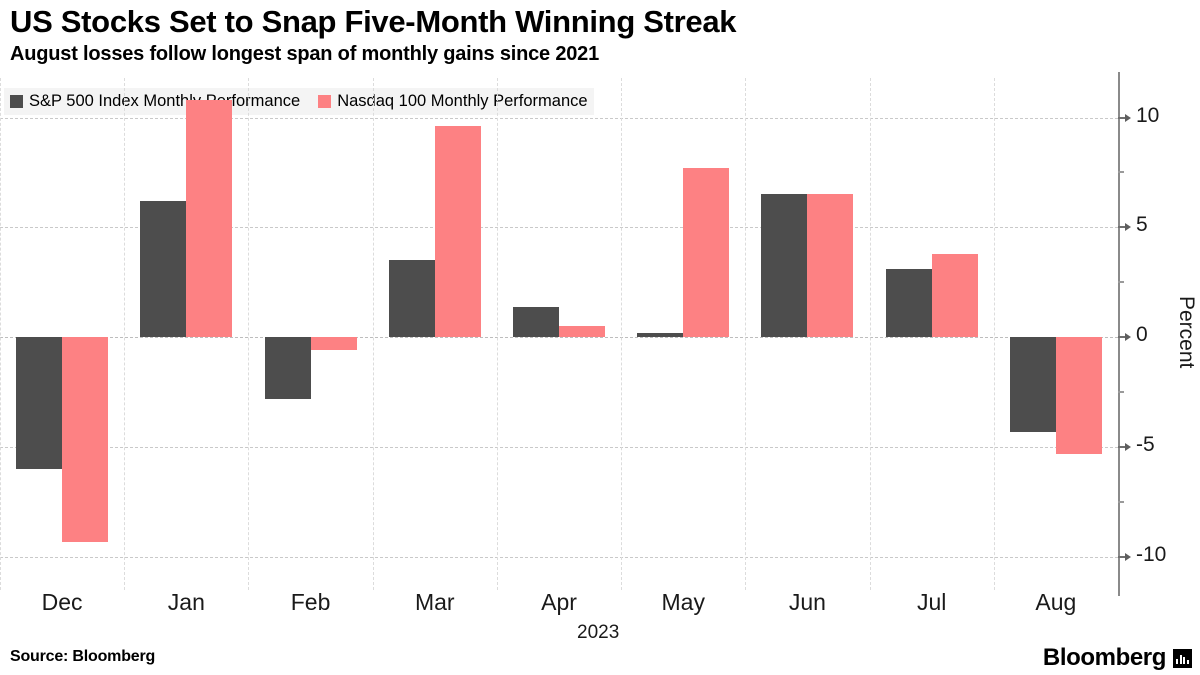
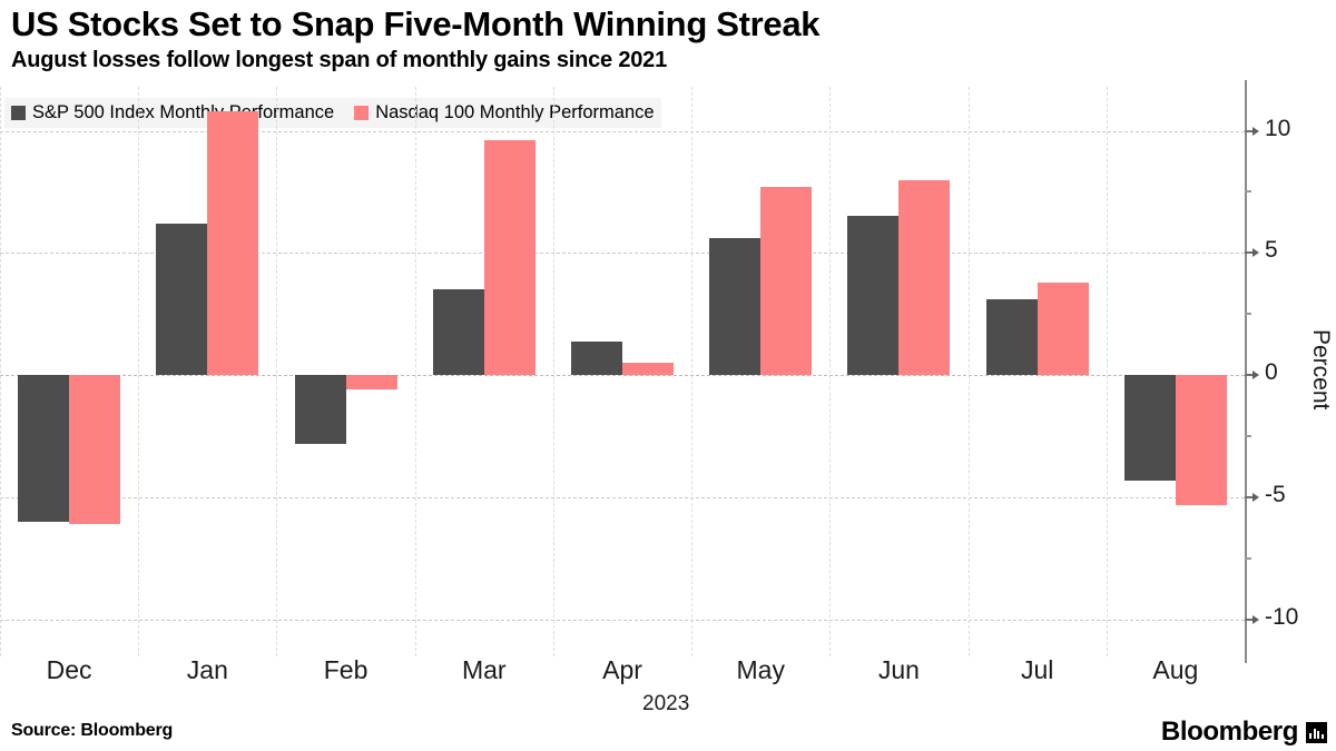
Nasdaq 100 Monthly Performance/Dec: -9.3 -> -6.1
S&P 500 Index Monthly Performance/May: 0.2 -> 5.6
Nasdaq 100 Monthly Performance/Jun: 6.5 -> 8.0
